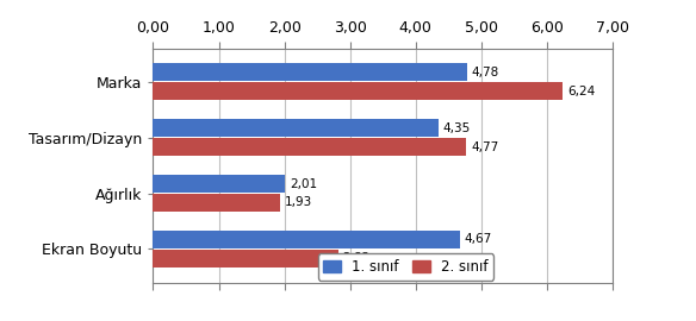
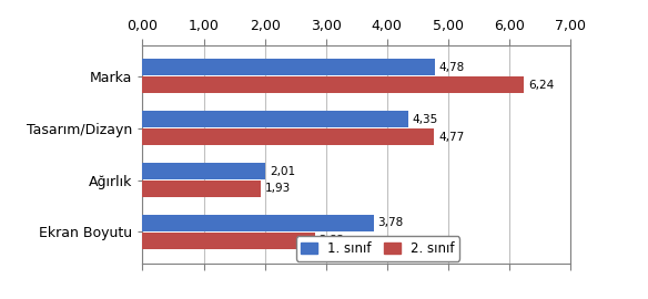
1. sınıf/Ekran Boyutu: 4,67 -> 3,78
